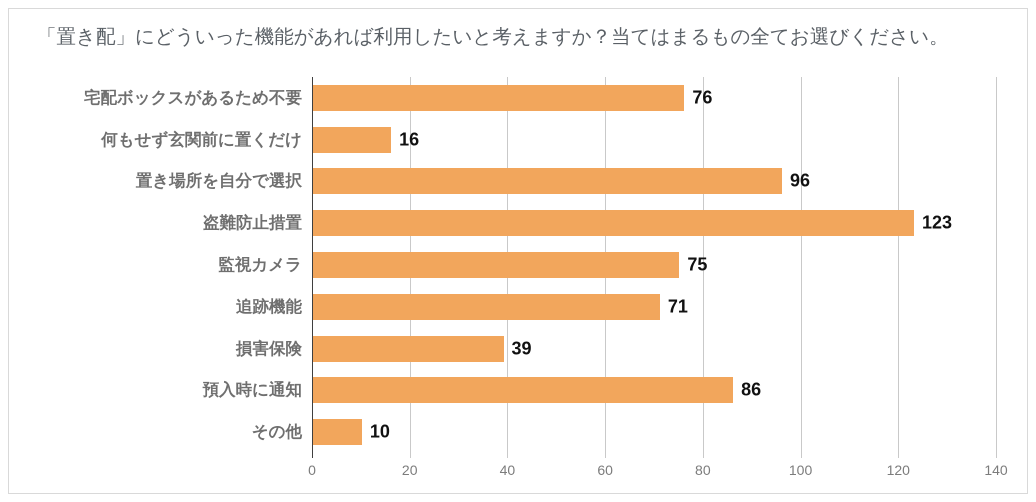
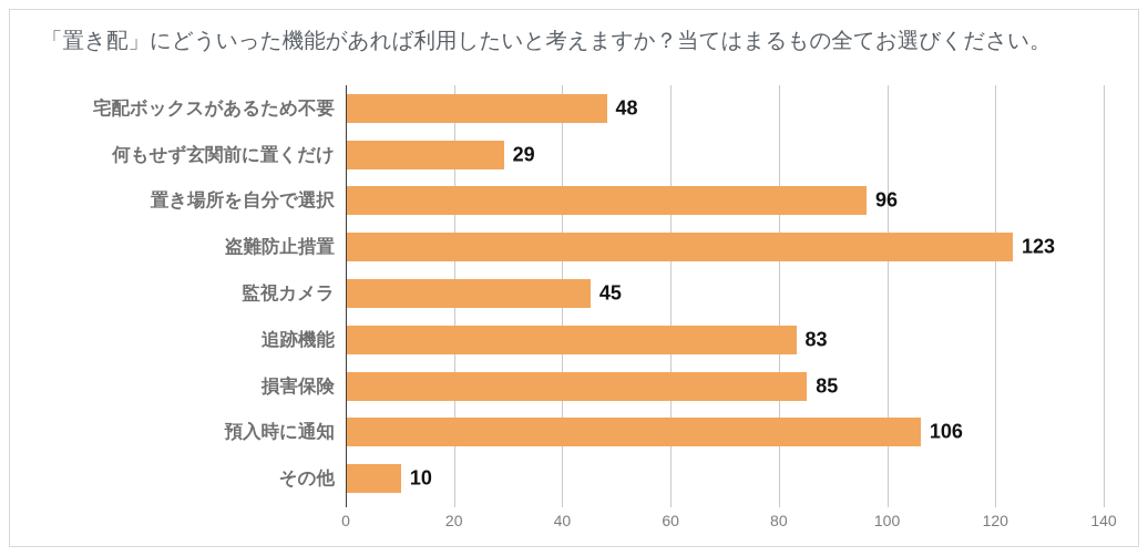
宅配ボックスがあるため不要: 76 -> 48
何もせず玄関前に置くだけ: 16 -> 29
監視カメラ: 75 -> 45
追跡機能: 71 -> 83
損害保険: 39 -> 85
預入時に通知: 86 -> 106
